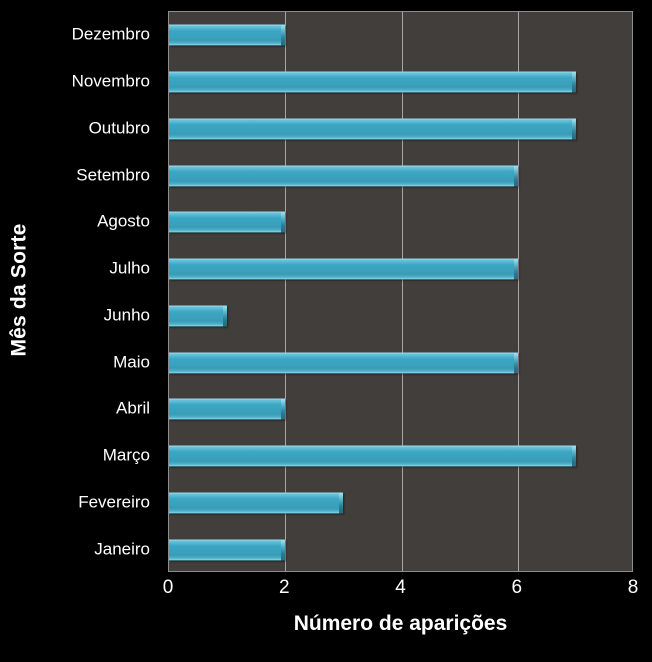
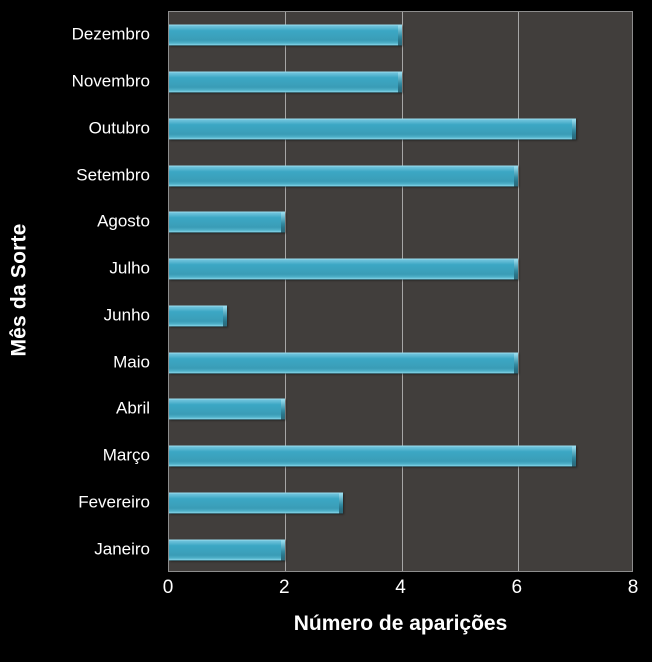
Novembro: 7 -> 4
Dezembro: 2 -> 4
